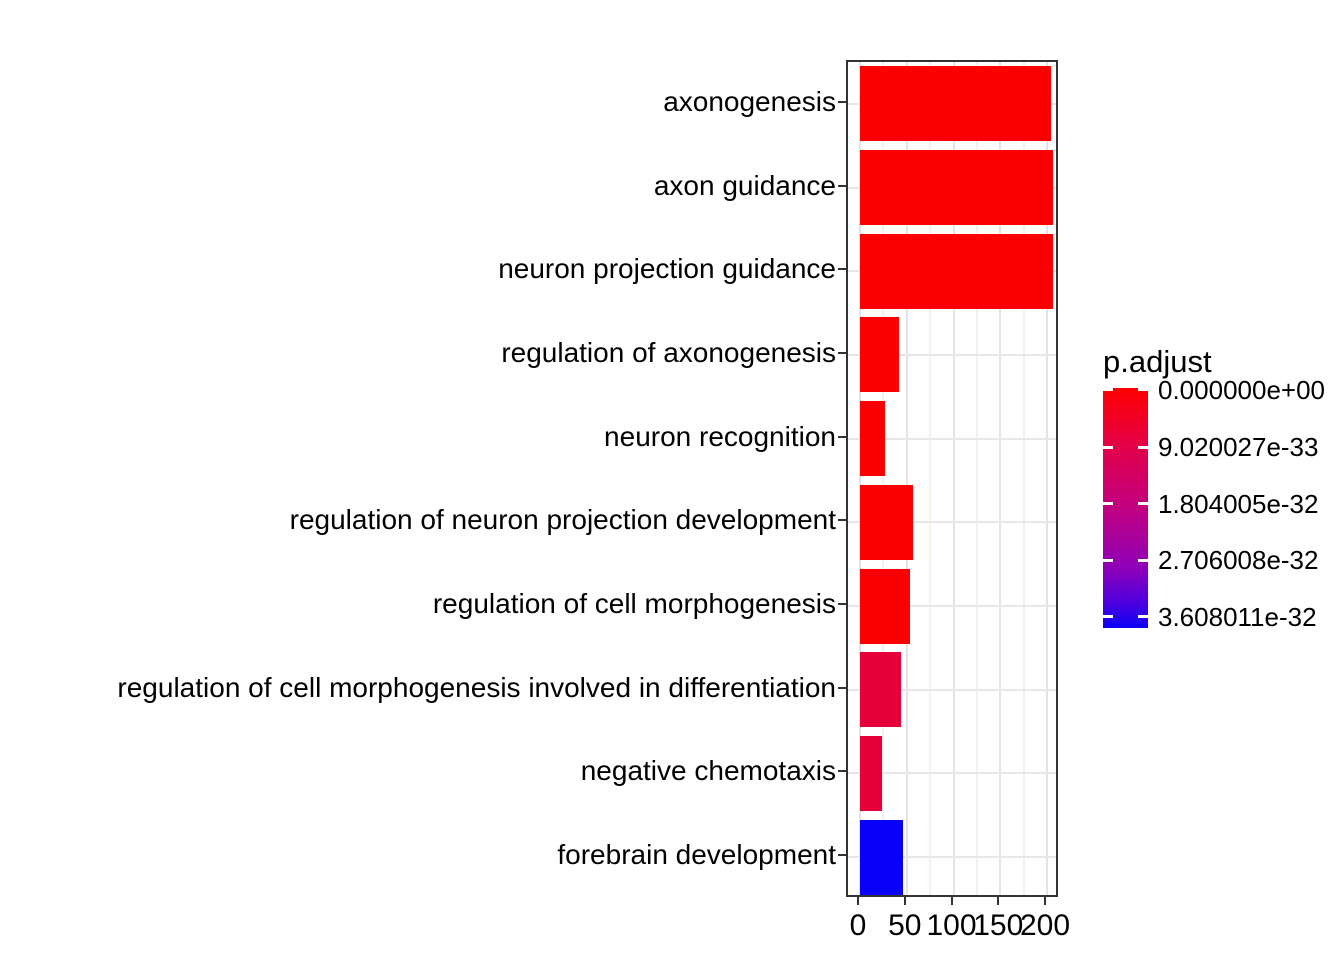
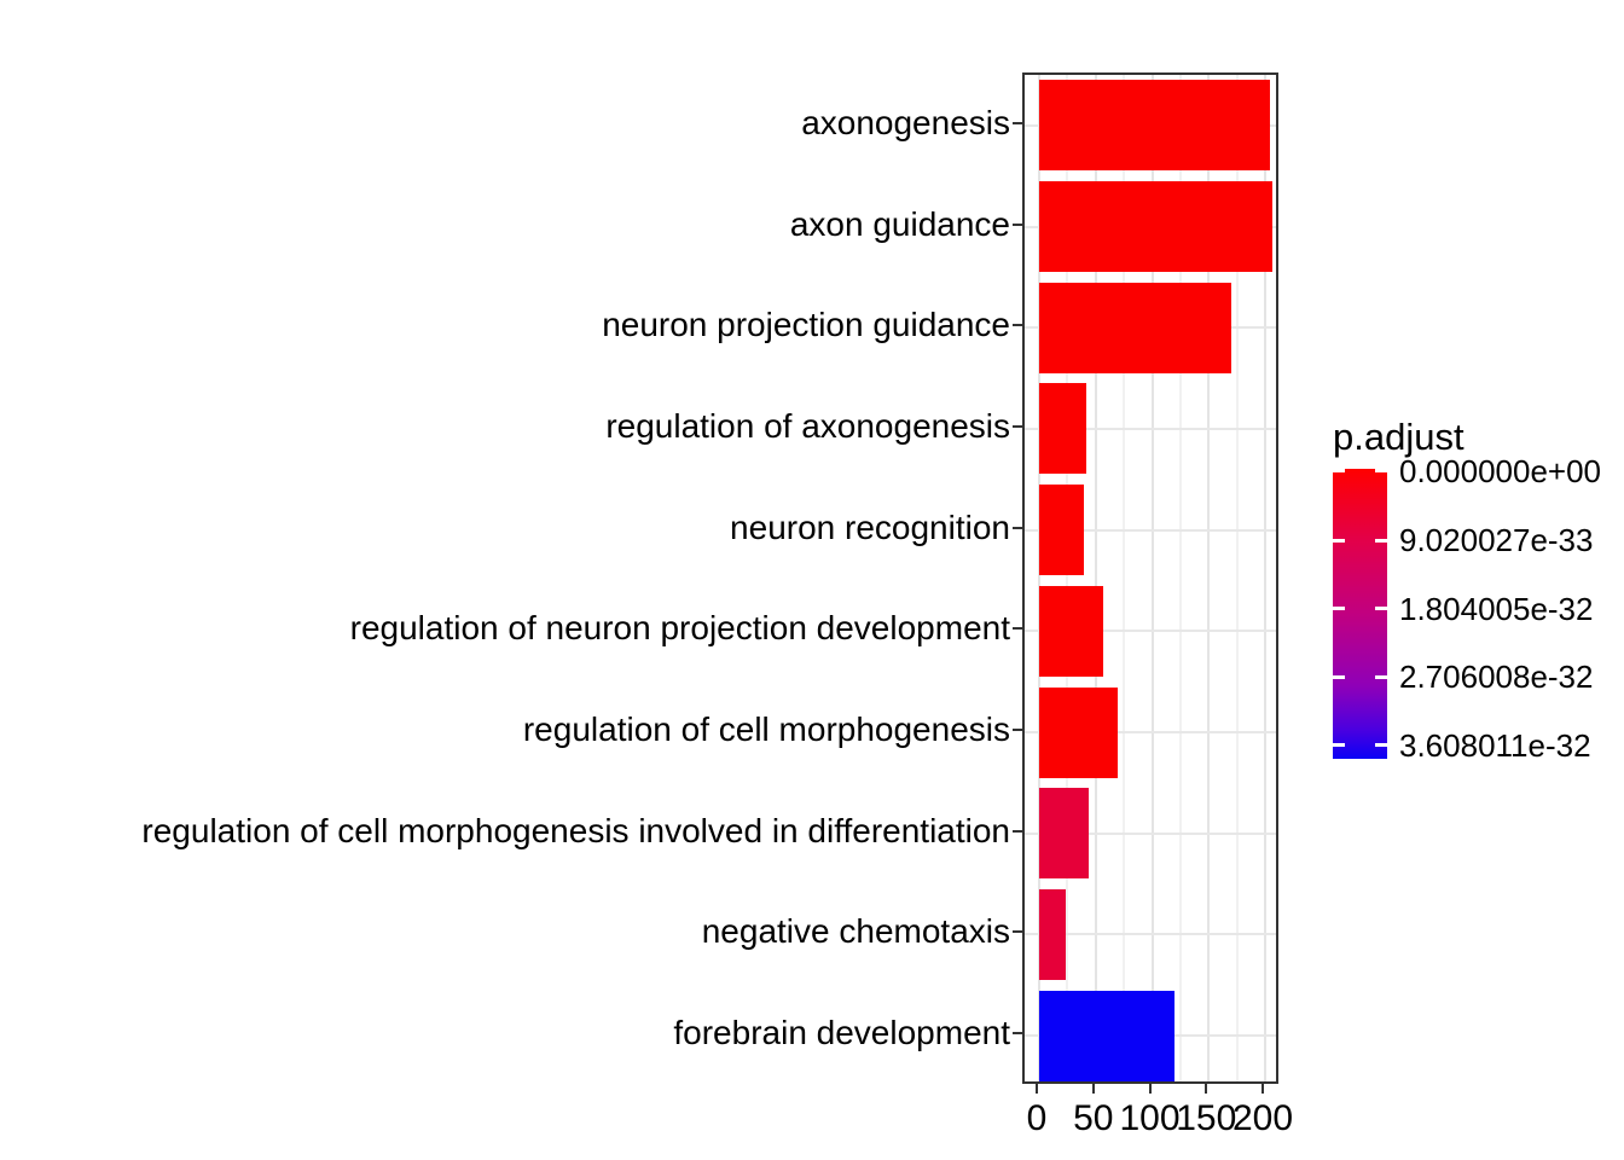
neuron projection guidance: 210 -> 170
neuron recognition: 30 -> 40
regulation of cell morphogenesis: 50 -> 70
forebrain development: 50 -> 120
